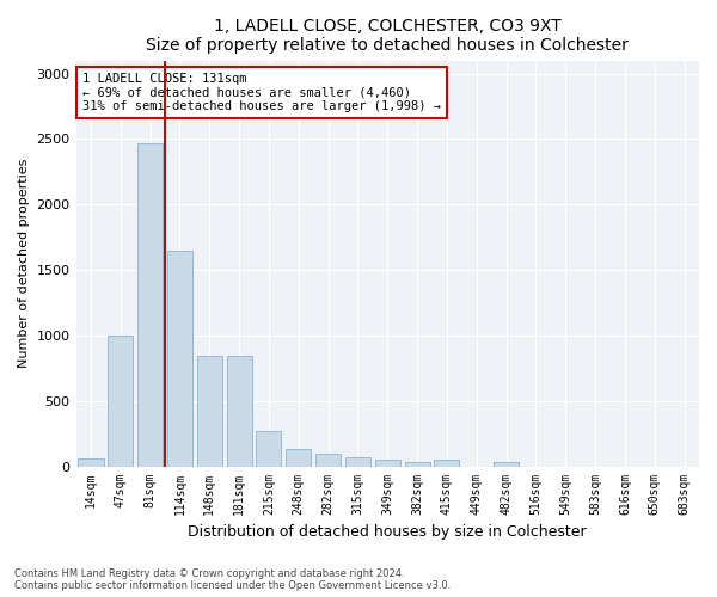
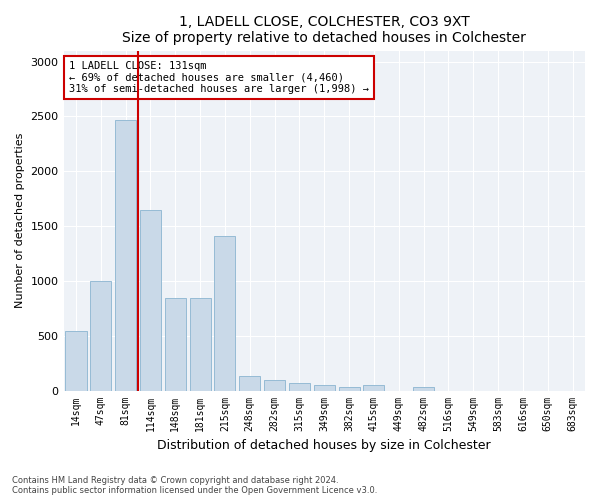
14sqm: 60 -> 550
215sqm: 270 -> 1410
